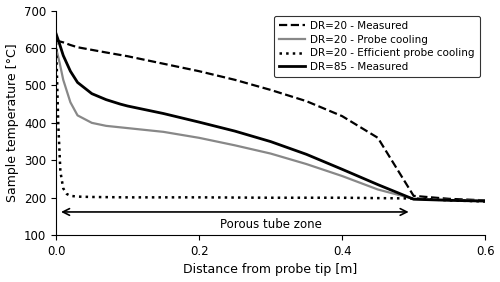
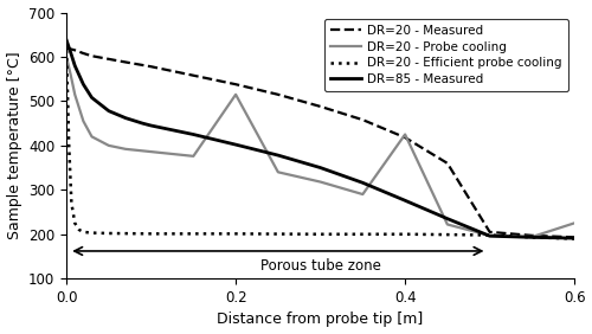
DR=20 - Probe cooling/0.2: 360 -> 515
DR=20 - Probe cooling/0.4: 258 -> 425
DR=20 - Probe cooling/0.6: 192 -> 225
